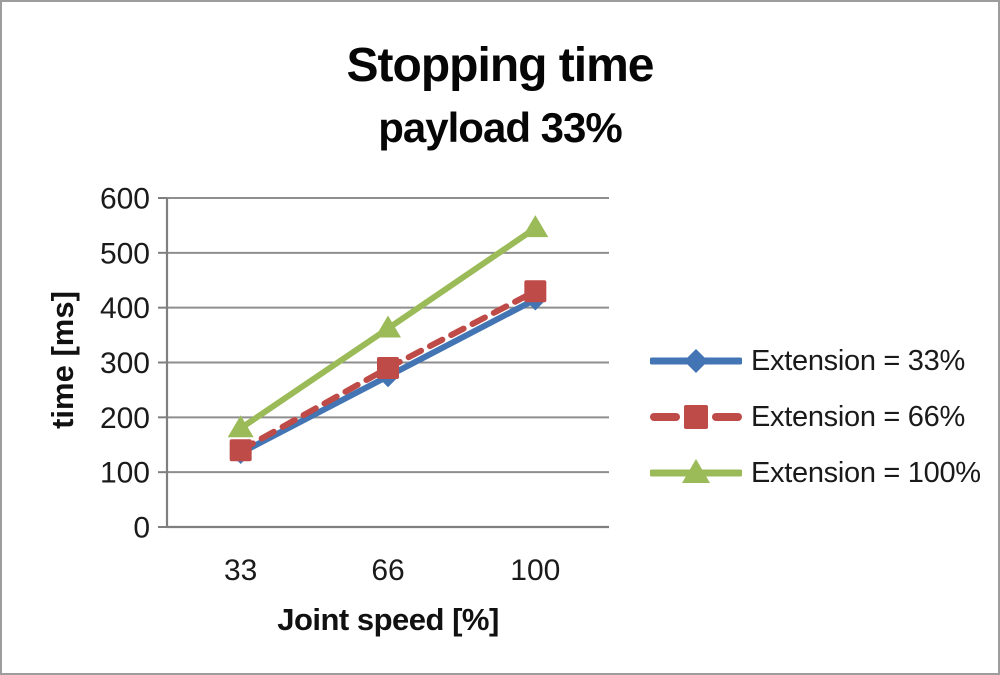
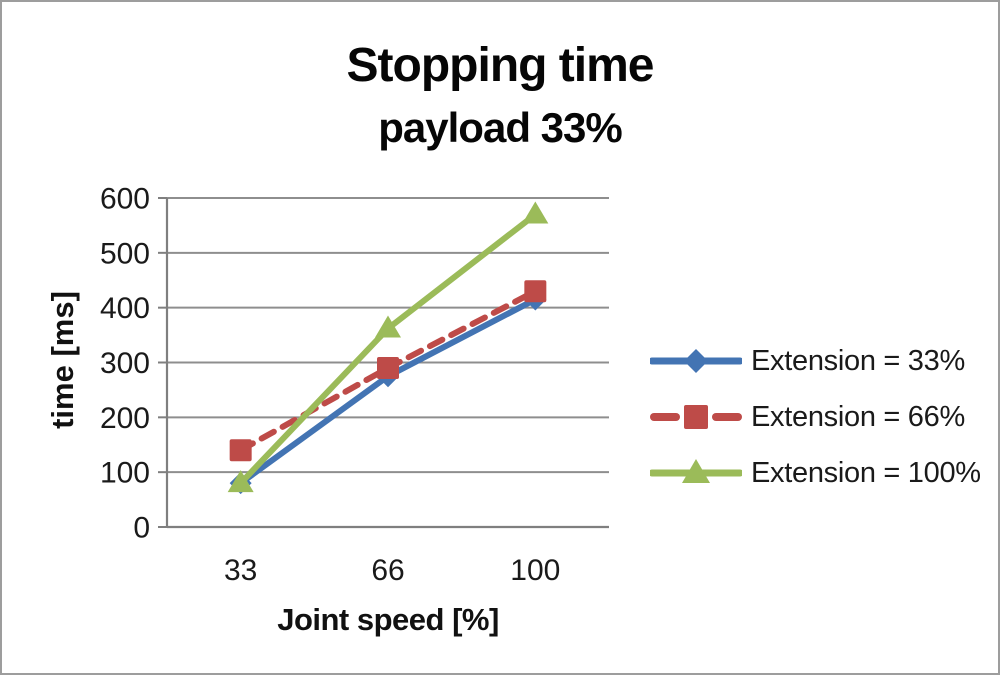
Extension = 33%/33: 140 -> 80
Extension = 100%/33: 180 -> 80
Extension = 100%/100: 540 -> 570
